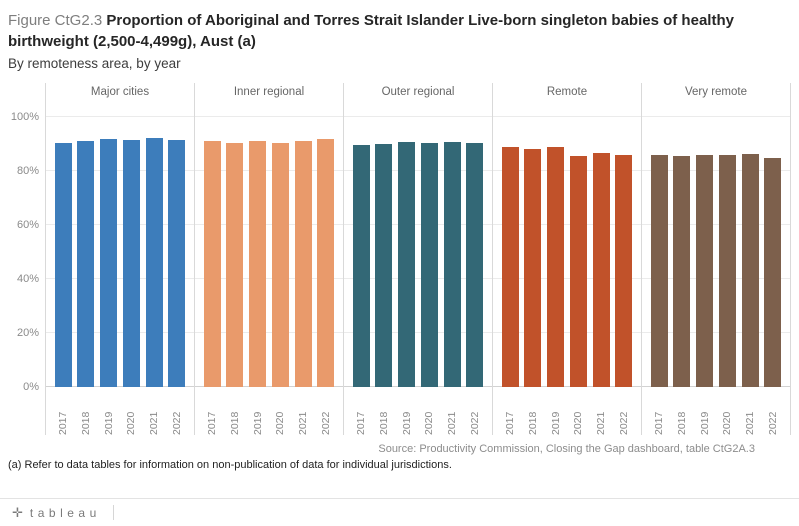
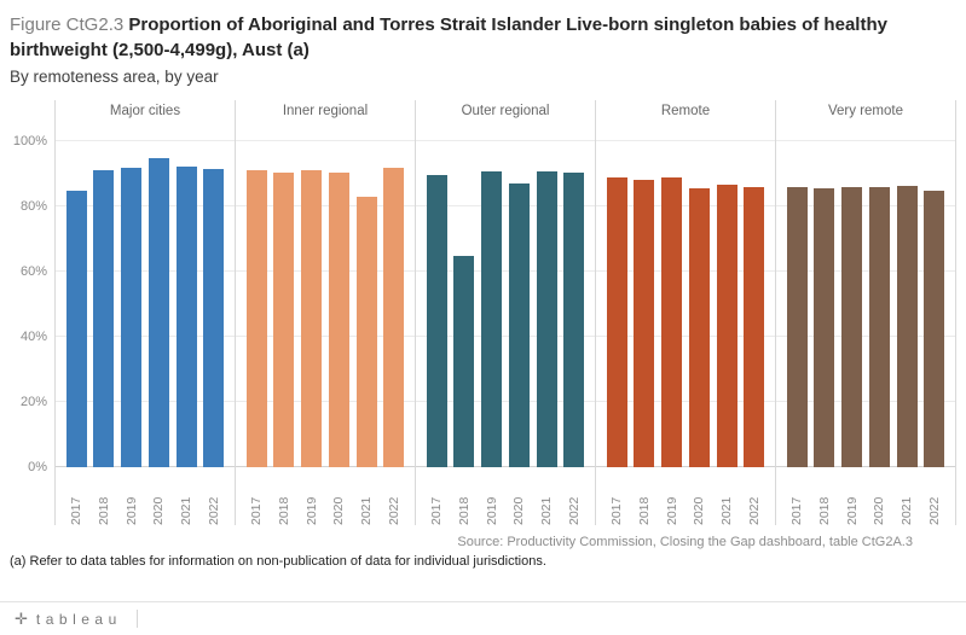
Major cities/2017: 90% -> 85%
Outer regional/2018: 90% -> 65%
Major cities/2020: 91% -> 95%
Outer regional/2020: 90% -> 87%
Inner regional/2021: 91% -> 83%
